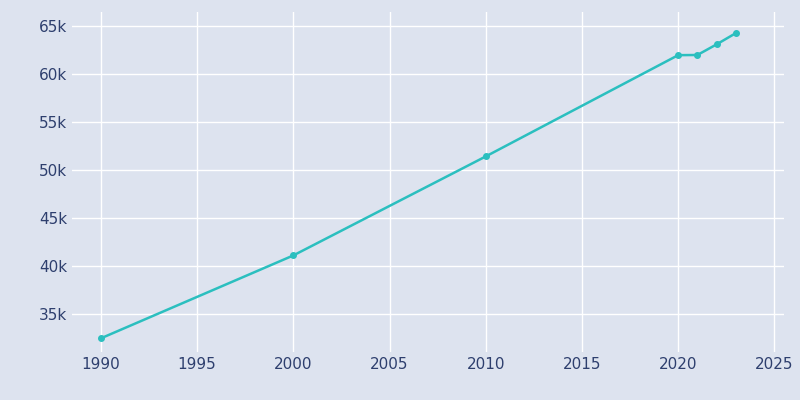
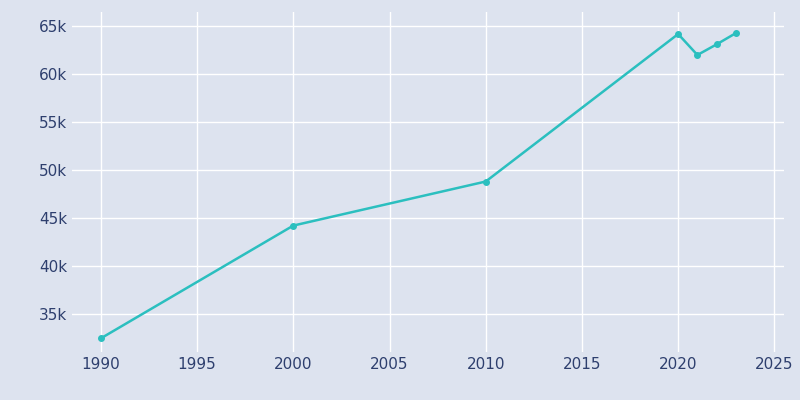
2000: 41.1k -> 44.2k
2010: 51.4k -> 48.8k
2020: 62.0k -> 64.2k
